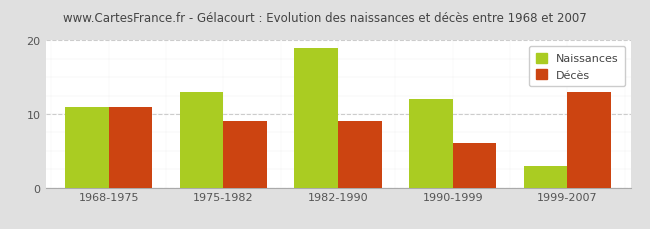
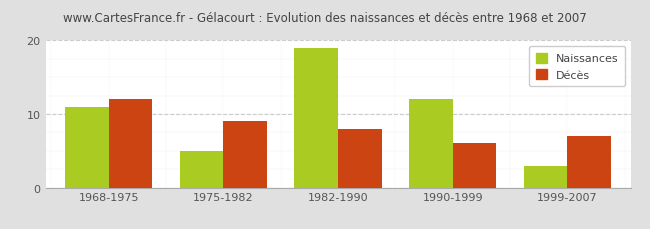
Décès/1968-1975: 11 -> 12
Naissances/1975-1982: 13 -> 5
Décès/1982-1990: 9 -> 8
Décès/1999-2007: 13 -> 7
